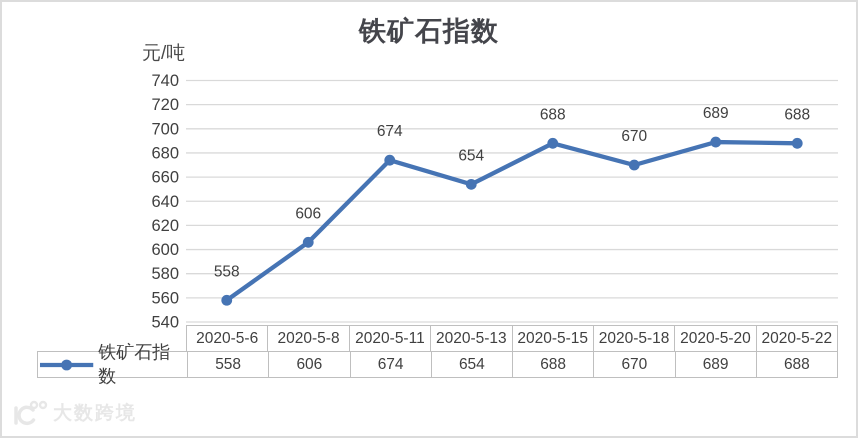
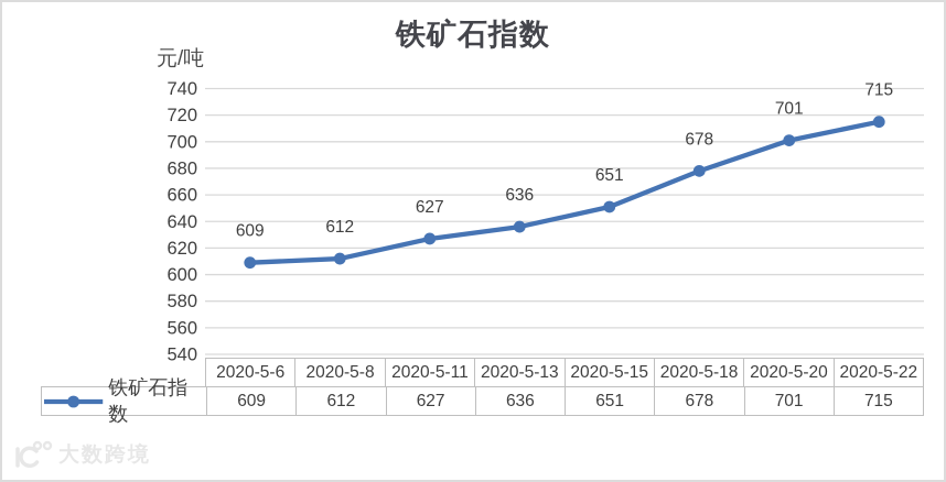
2020-5-6: 558 -> 609
2020-5-8: 606 -> 612
2020-5-11: 674 -> 627
2020-5-13: 654 -> 636
2020-5-15: 688 -> 651
2020-5-18: 670 -> 678
2020-5-20: 689 -> 701
2020-5-22: 688 -> 715
